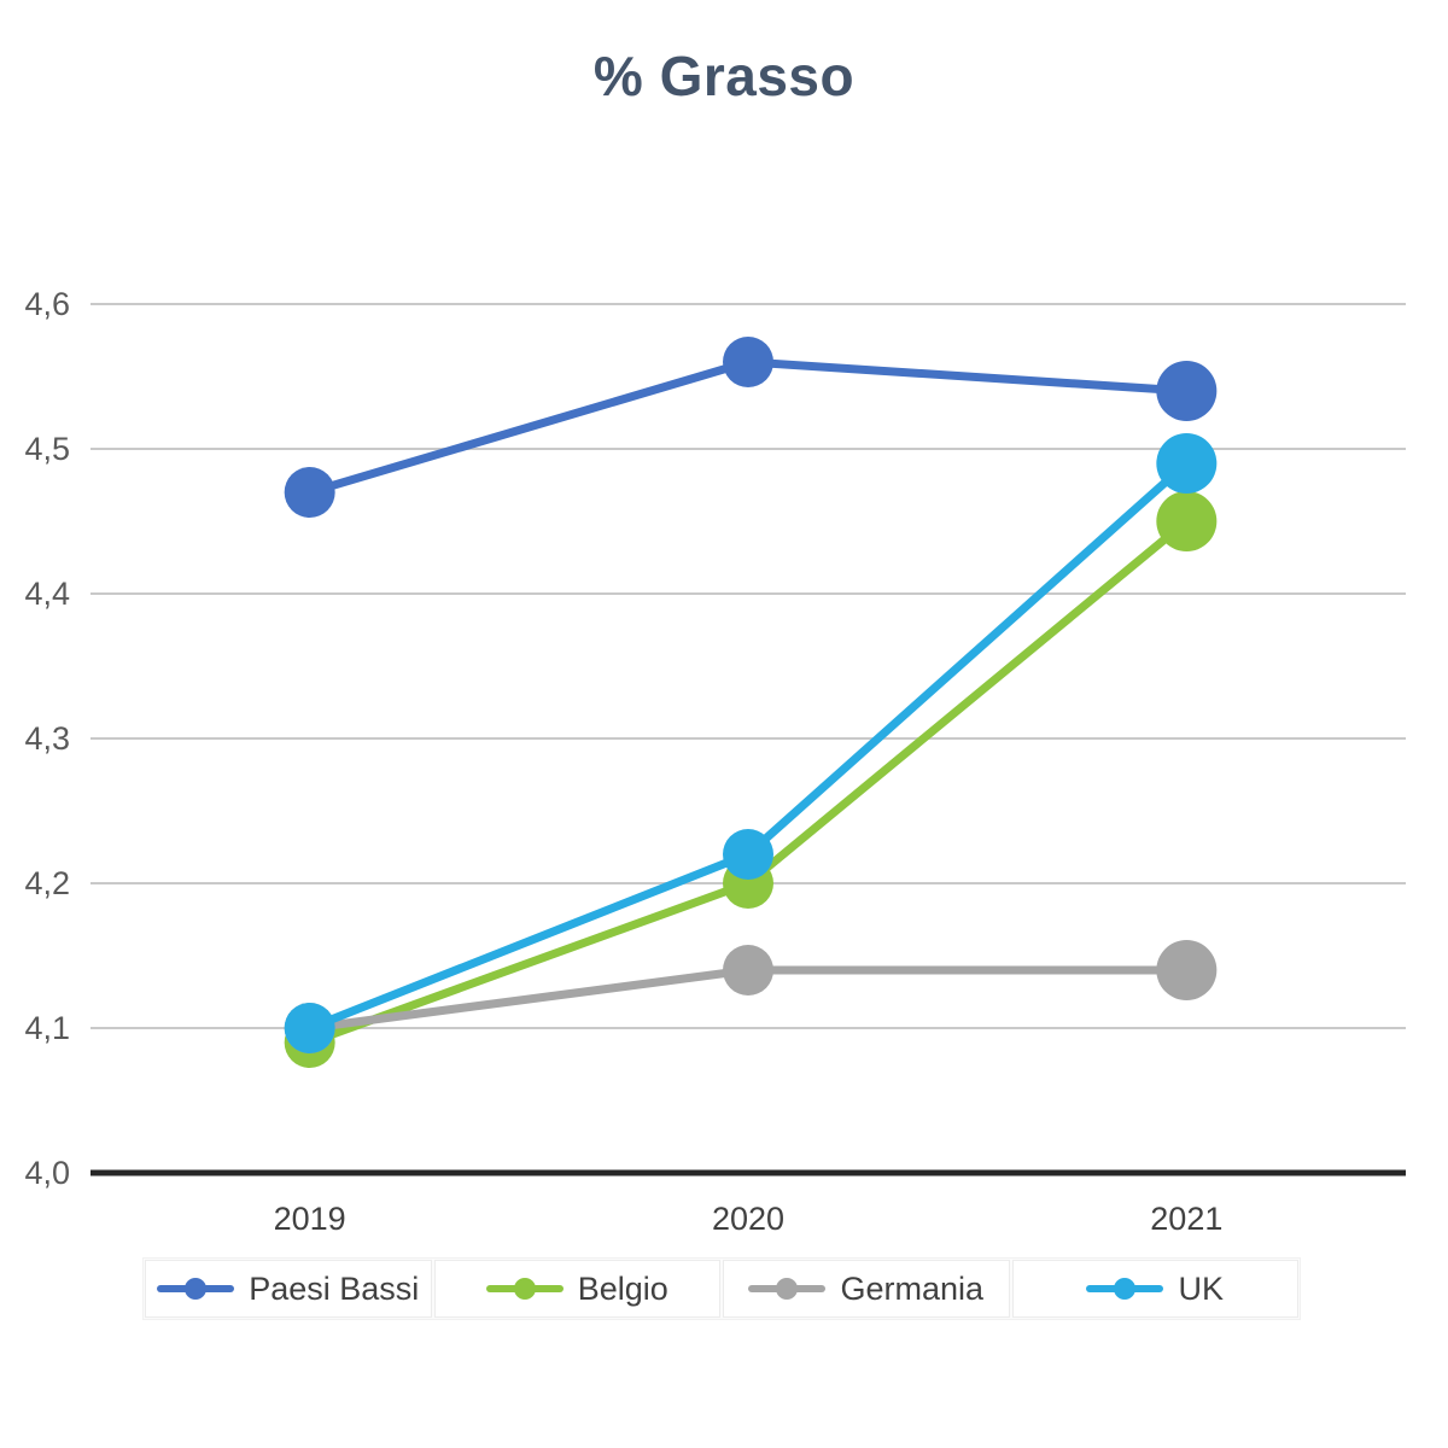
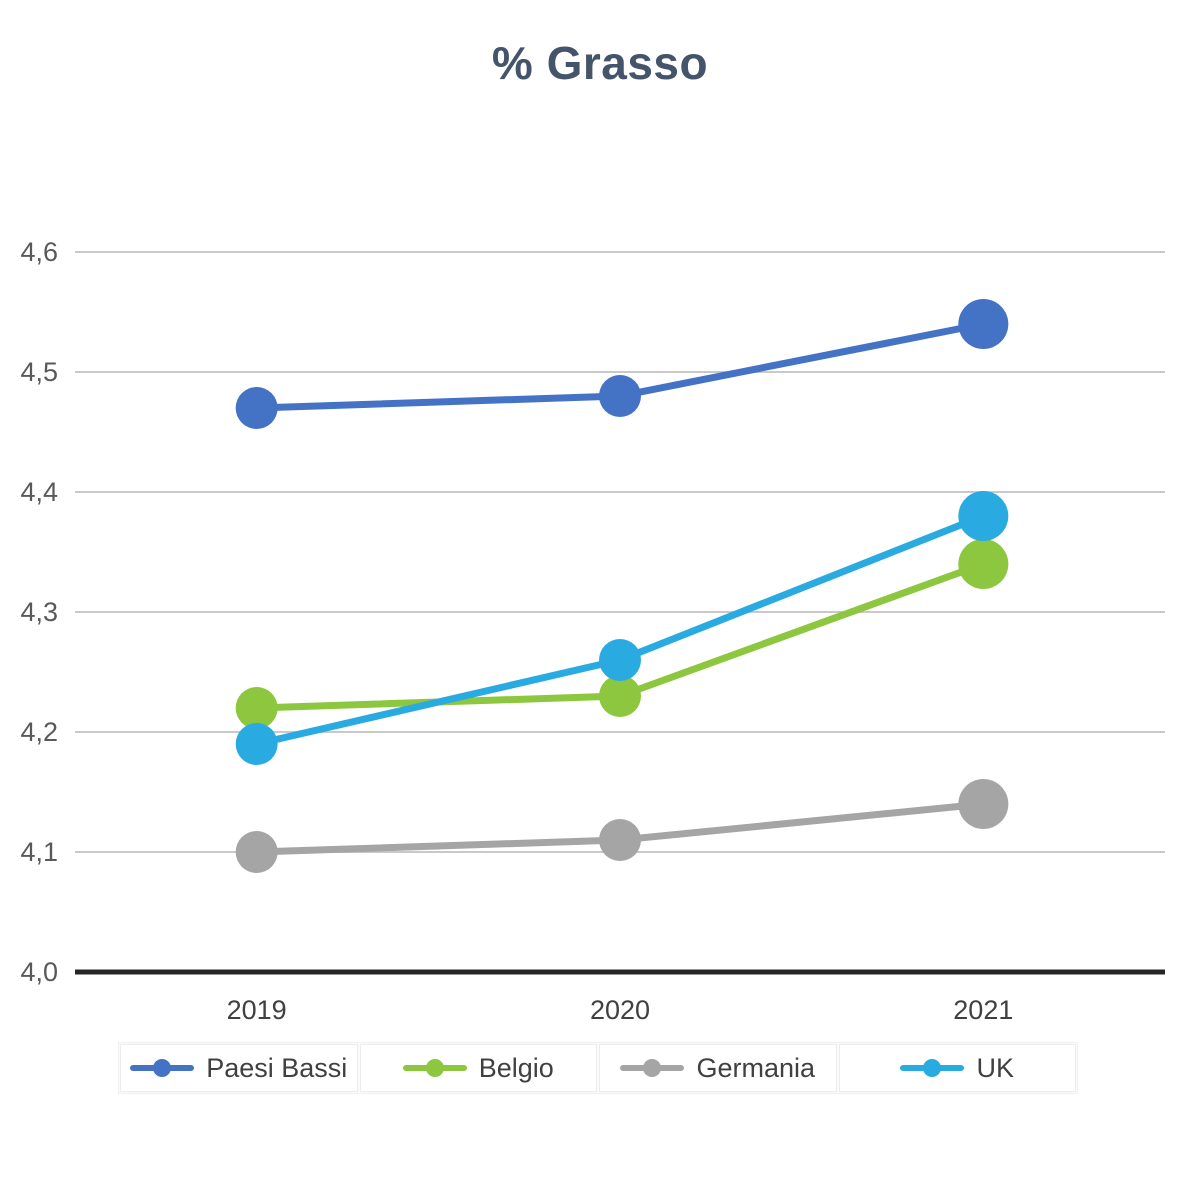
Belgio/2019: 4,09 -> 4,22
UK/2019: 4,10 -> 4,19
Paesi Bassi/2020: 4,56 -> 4,48
Belgio/2020: 4,20 -> 4,23
Germania/2020: 4,14 -> 4,11
UK/2020: 4,22 -> 4,26
Belgio/2021: 4,45 -> 4,34
UK/2021: 4,49 -> 4,38
